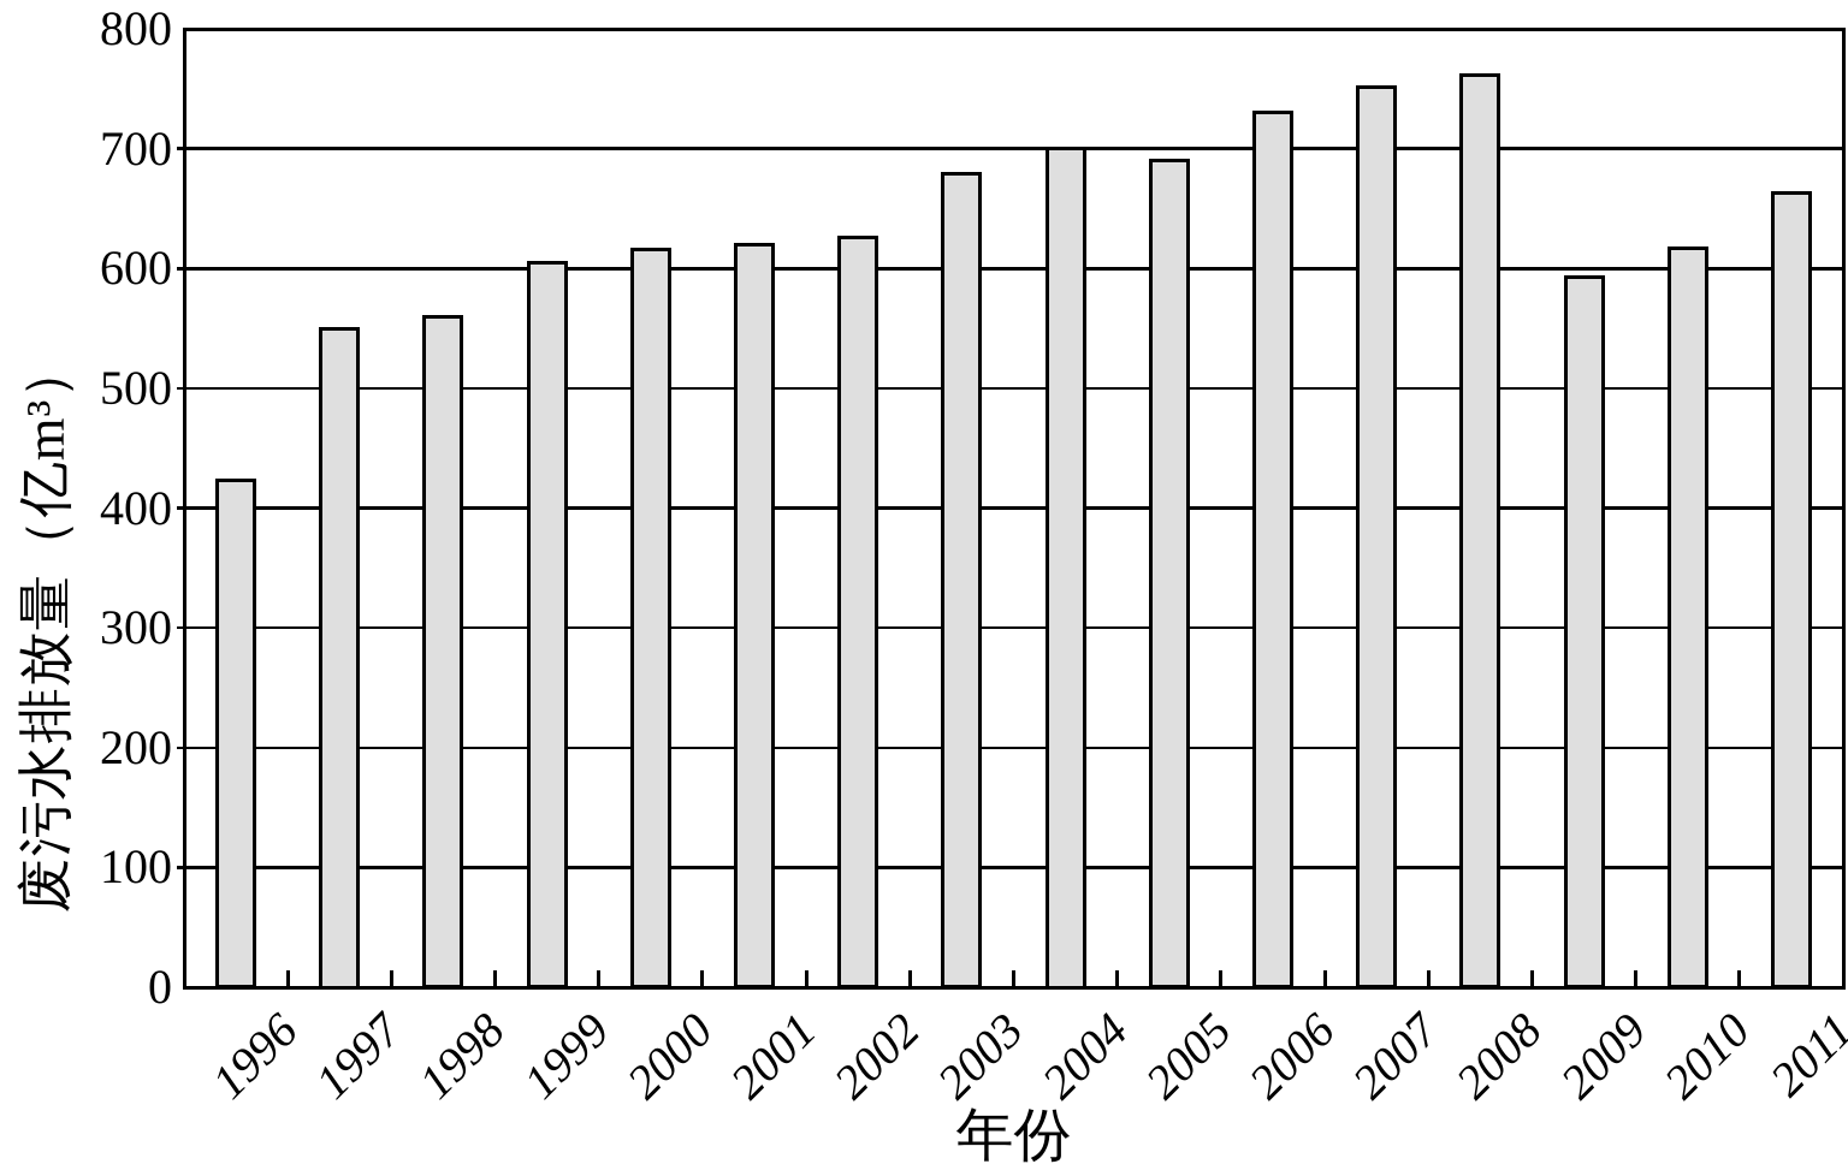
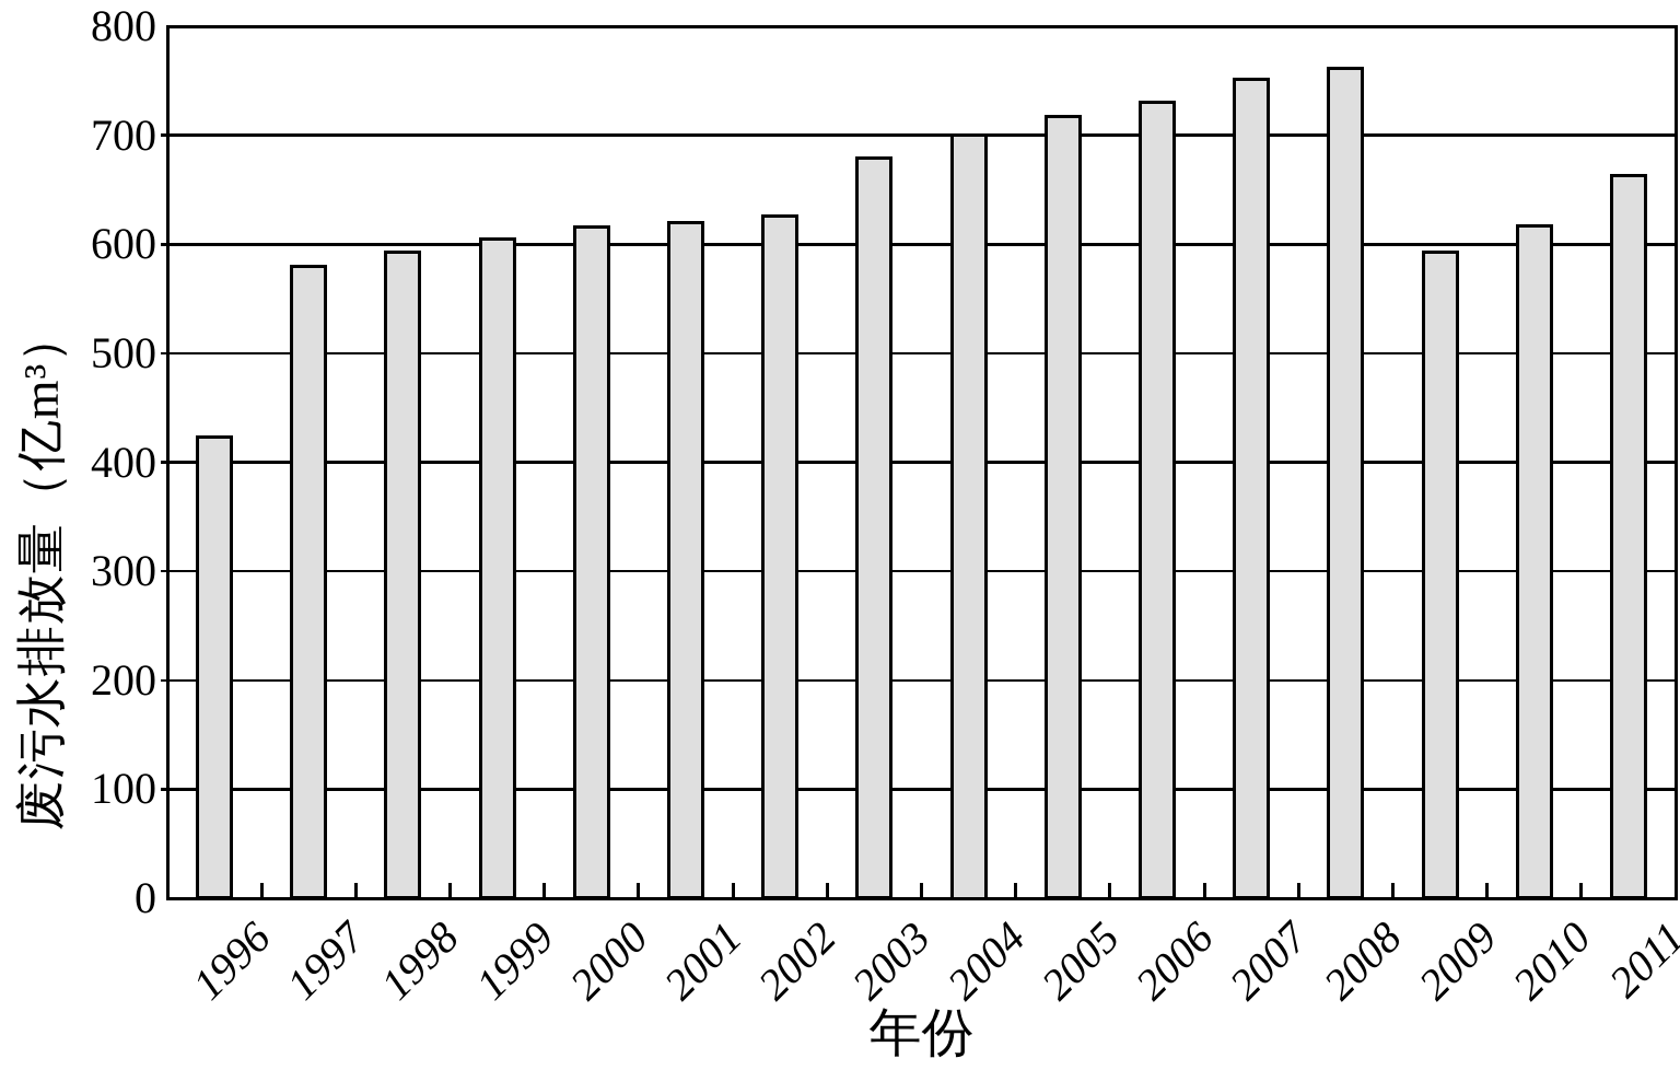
1997: 550 -> 580
1998: 560 -> 590
2005: 690 -> 720
